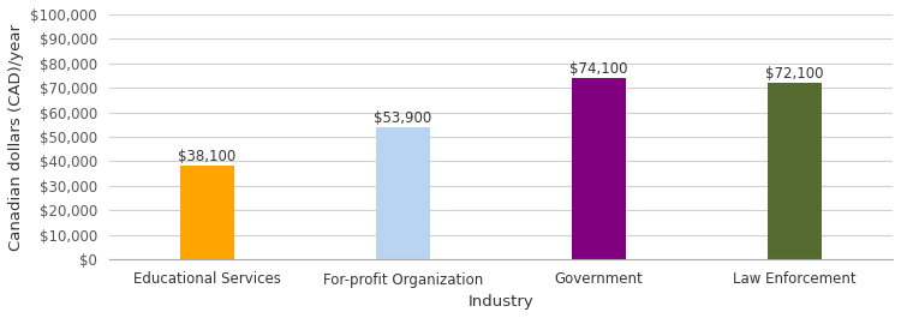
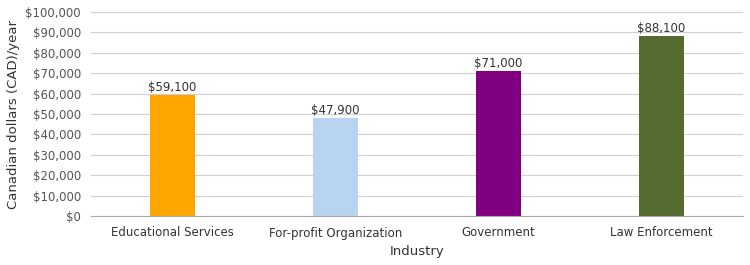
Educational Services: $38,100 -> $59,100
For-profit Organization: $53,900 -> $47,900
Government: $74,100 -> $71,000
Law Enforcement: $72,100 -> $88,100
